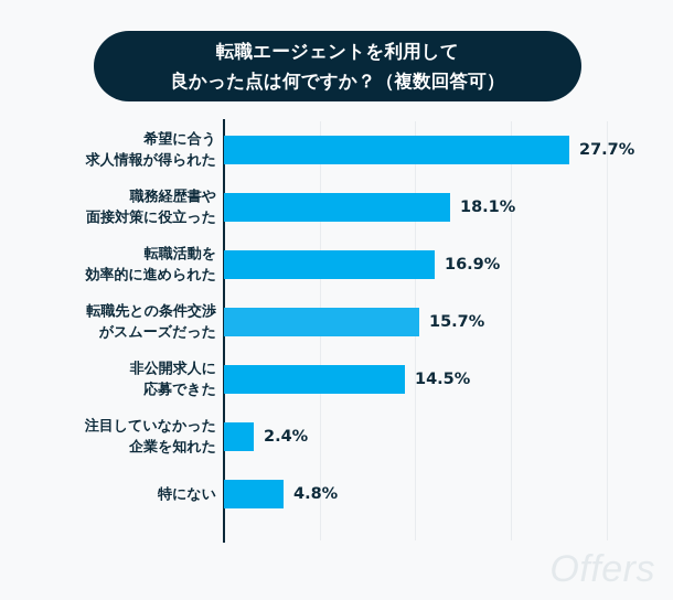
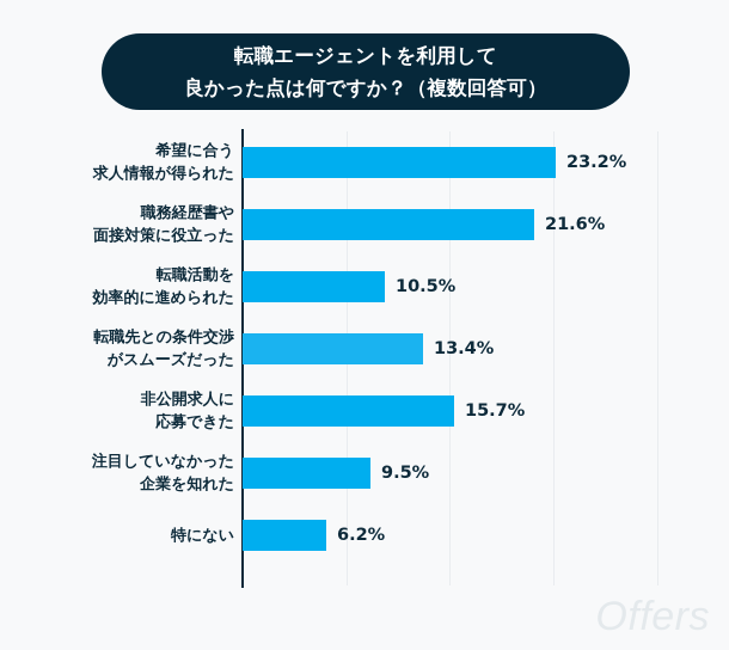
希望に合う求人情報が得られた: 27.7% -> 23.2%
職務経歴書や面接対策に役立った: 18.1% -> 21.6%
転職活動を効率的に進められた: 16.9% -> 10.5%
転職先との条件交渉がスムーズだった: 15.7% -> 13.4%
非公開求人に応募できた: 14.5% -> 15.7%
注目していなかった企業を知れた: 2.4% -> 9.5%
特にない: 4.8% -> 6.2%
